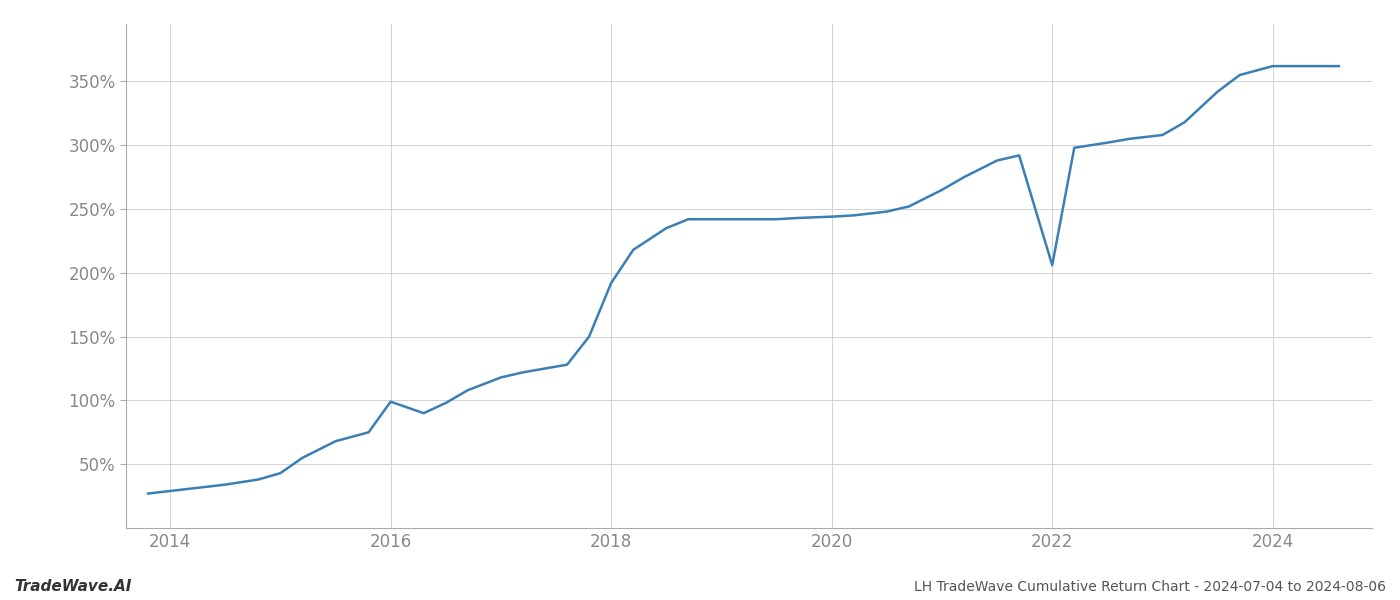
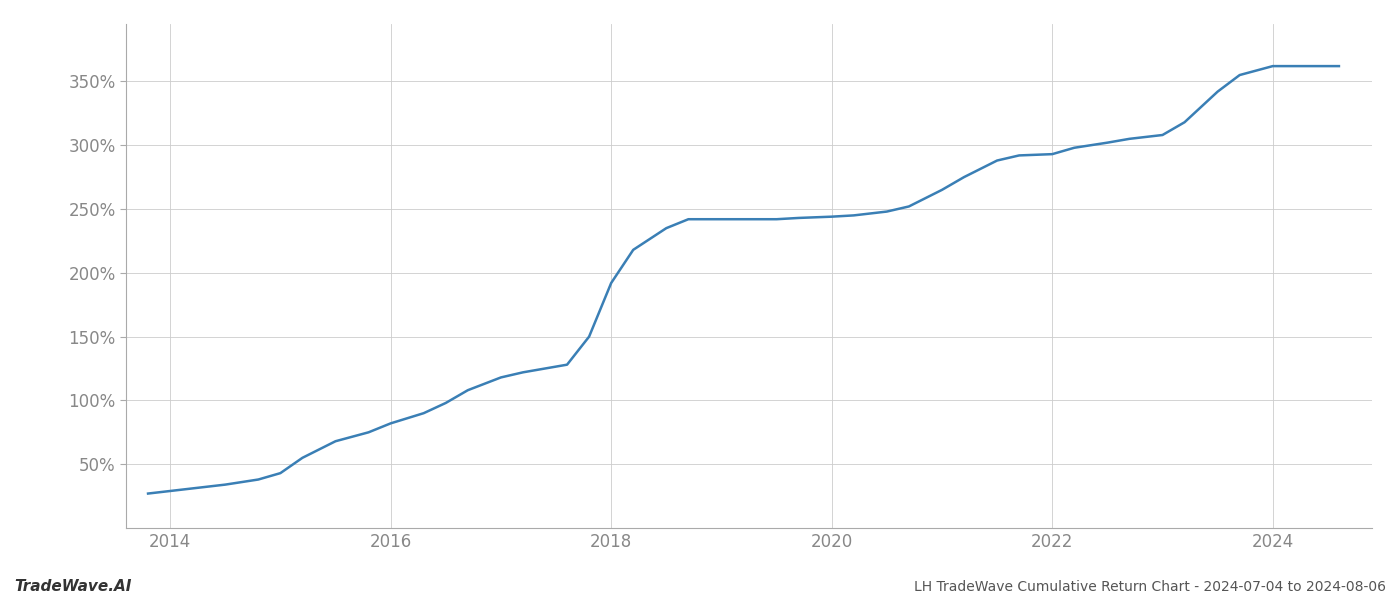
2016: 99% -> 82%
2022: 206% -> 293%
